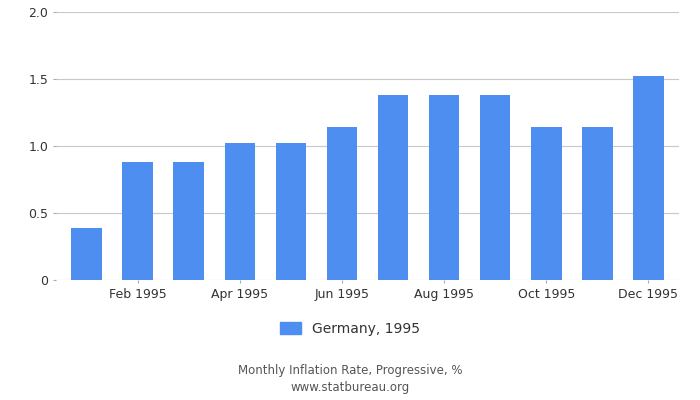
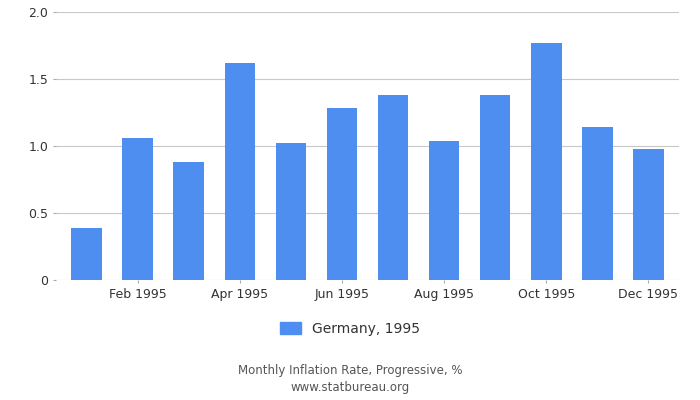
Feb 1995: 0.88 -> 1.06
Apr 1995: 1.02 -> 1.62
Jun 1995: 1.14 -> 1.28
Aug 1995: 1.38 -> 1.04
Oct 1995: 1.14 -> 1.77
Dec 1995: 1.52 -> 0.98
